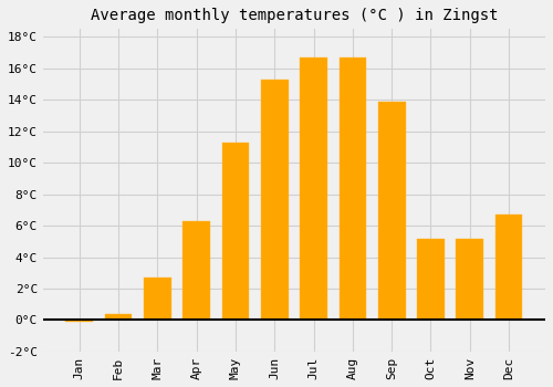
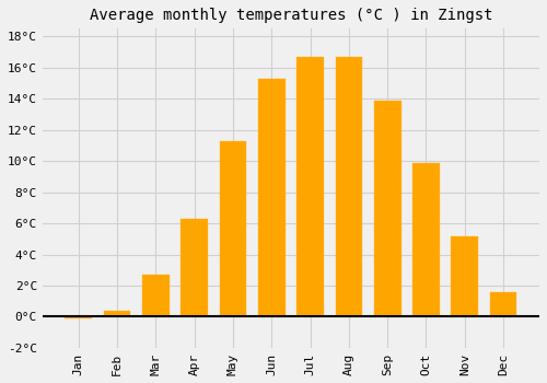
Oct: 5.2°C -> 9.9°C
Dec: 6.7°C -> 1.6°C
